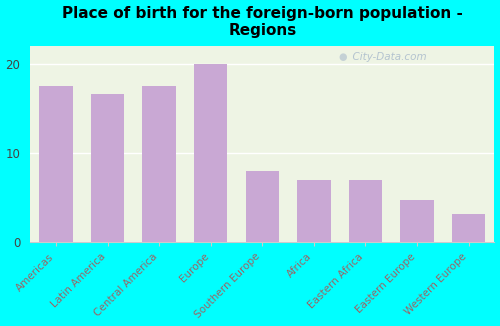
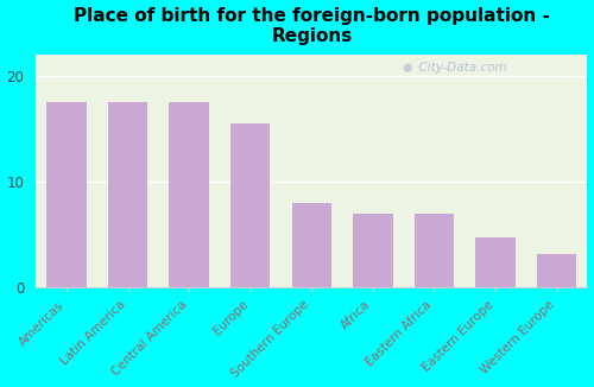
Latin America: 16.6 -> 17.5
Europe: 20.0 -> 15.5
